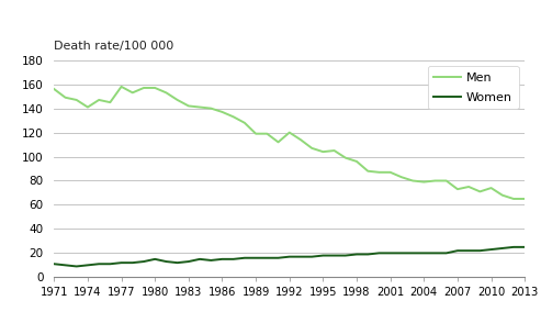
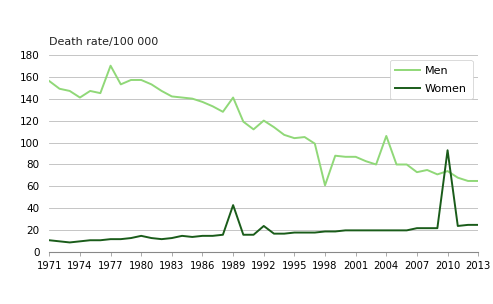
Men/1977: 158 -> 170
Men/1989: 119 -> 141
Women/1989: 16 -> 43
Women/1992: 17 -> 24
Men/1998: 96 -> 61
Men/2004: 79 -> 106
Women/2010: 23 -> 93
